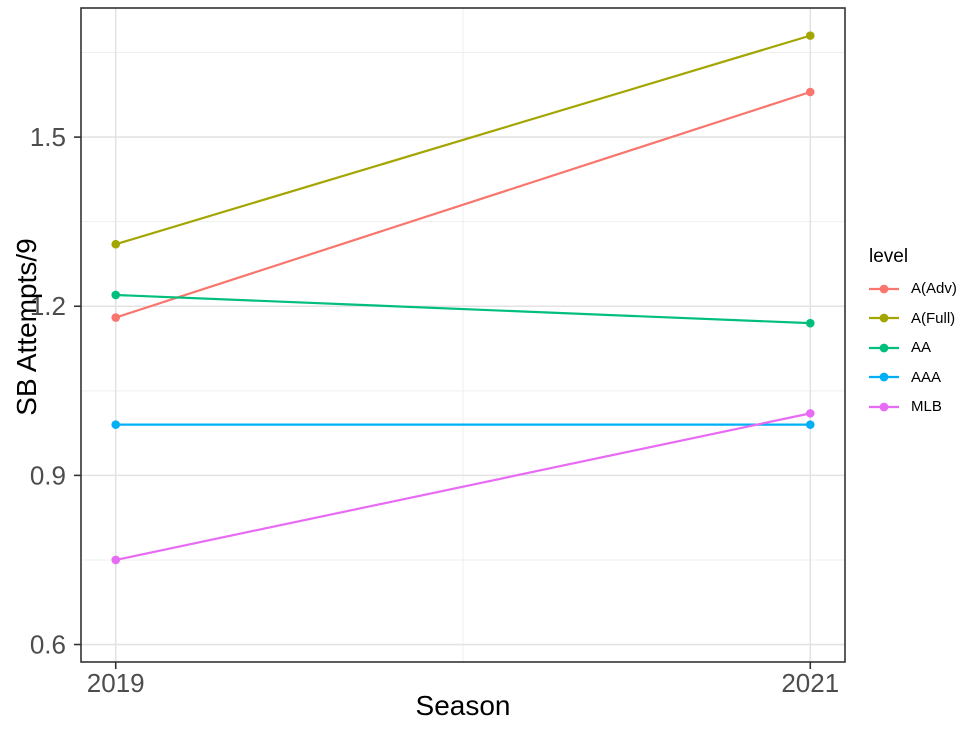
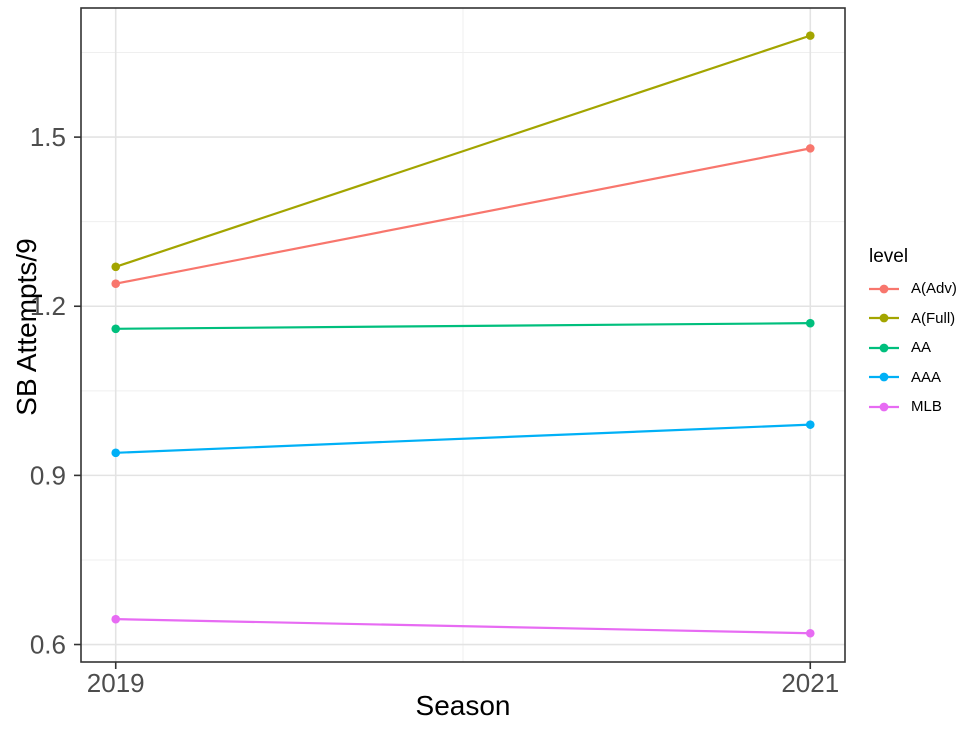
A(Adv)/2019: 1.18 -> 1.24
A(Full)/2019: 1.31 -> 1.27
AA/2019: 1.22 -> 1.16
AAA/2019: 0.99 -> 0.94
MLB/2019: 0.75 -> 0.65
A(Adv)/2021: 1.58 -> 1.48
MLB/2021: 1.01 -> 0.62
